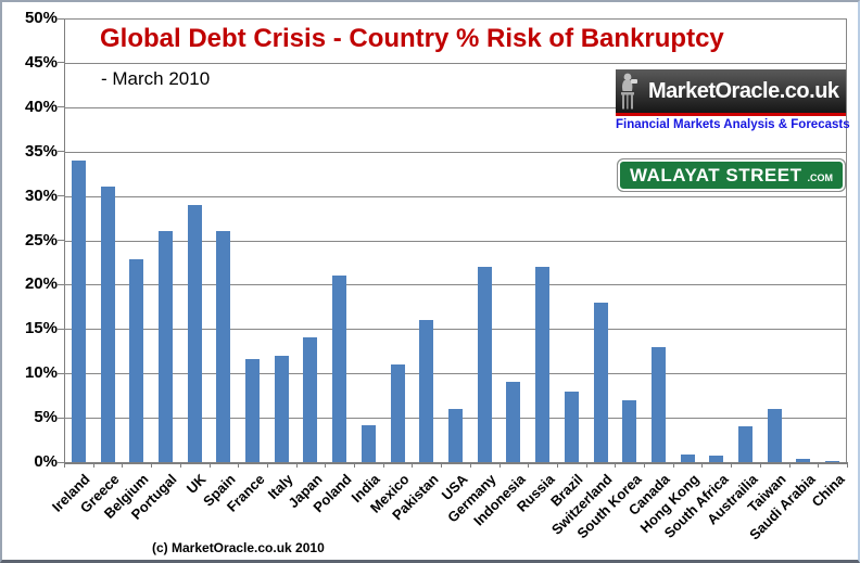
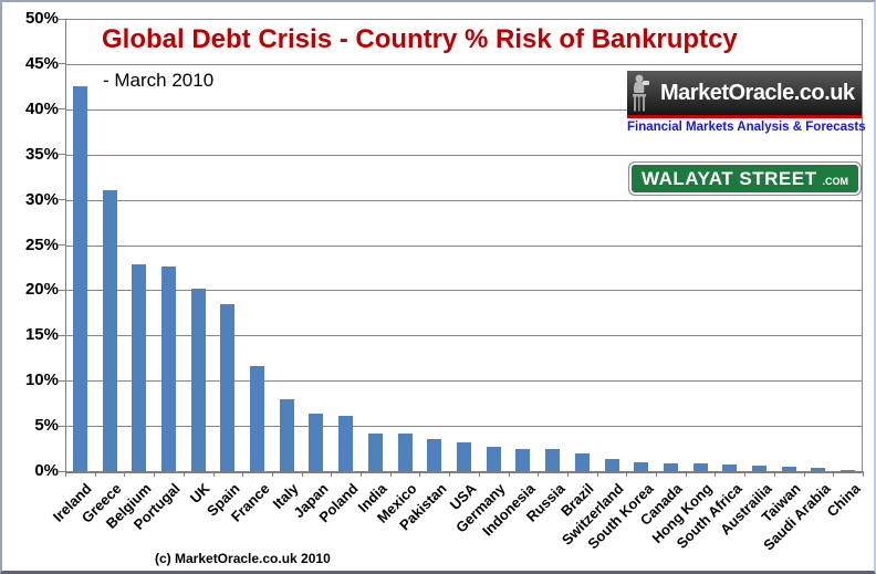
Ireland: 34% -> 42%
Portugal: 26% -> 23%
UK: 29% -> 20%
Spain: 26% -> 18%
Italy: 12% -> 8%
Japan: 14% -> 6%
Poland: 21% -> 6%
Mexico: 11% -> 4%
Pakistan: 16% -> 4%
USA: 6% -> 3%
Germany: 22% -> 3%
Indonesia: 9% -> 2%
Russia: 22% -> 2%
Brazil: 8% -> 2%
Switzerland: 18% -> 1%
South Korea: 7% -> 1%
Canada: 13% -> 1%
Austrailia: 4% -> 1%
Taiwan: 6% -> 1%
